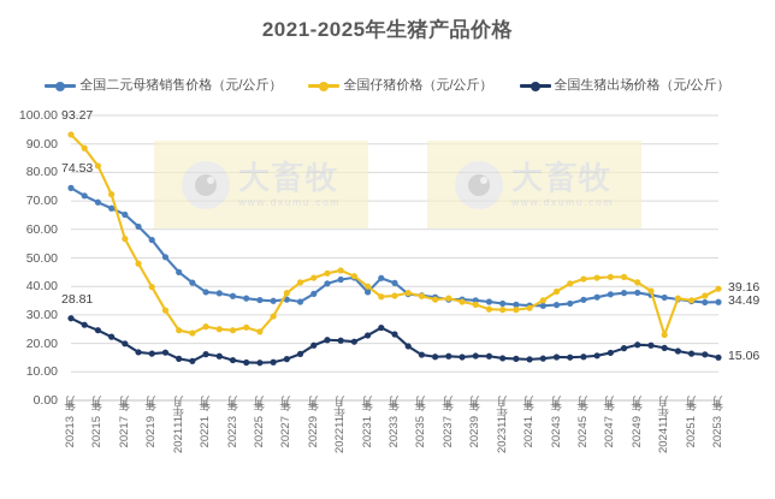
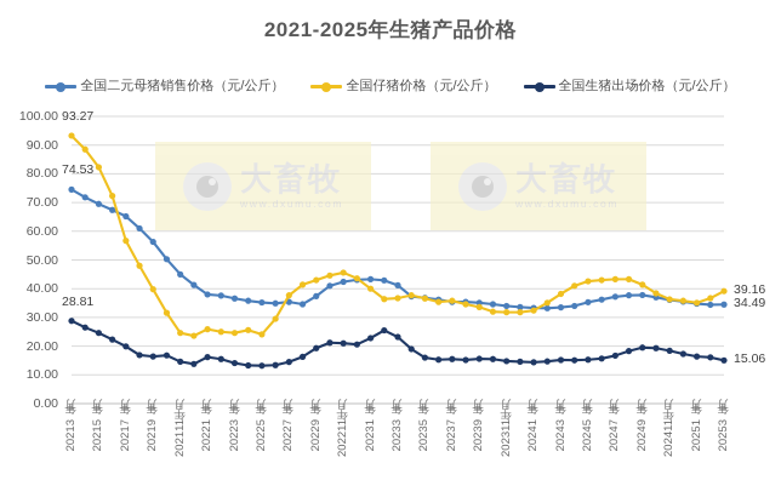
全国二元母猪销售价格（元/公斤）/2023年1月: 38 -> 43
全国仔猪价格（元/公斤）/2024年11月: 23 -> 36
